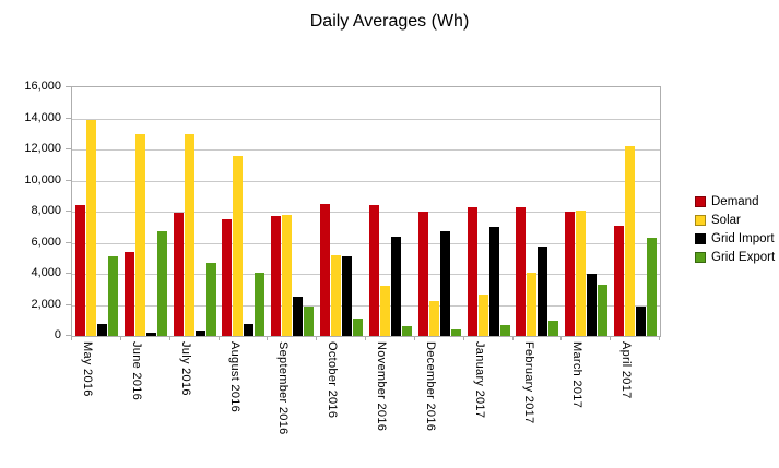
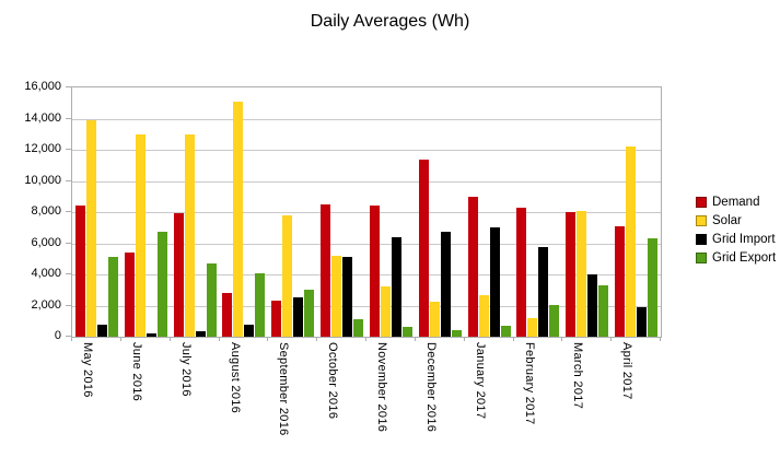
Demand/August 2016: 7500 -> 2800
Solar/August 2016: 11600 -> 15100
Demand/September 2016: 7700 -> 2300
Grid Export/September 2016: 1900 -> 3000
Demand/December 2016: 8000 -> 11400
Demand/January 2017: 8200 -> 9000
Solar/February 2017: 4100 -> 1200
Grid Export/February 2017: 1000 -> 2000
